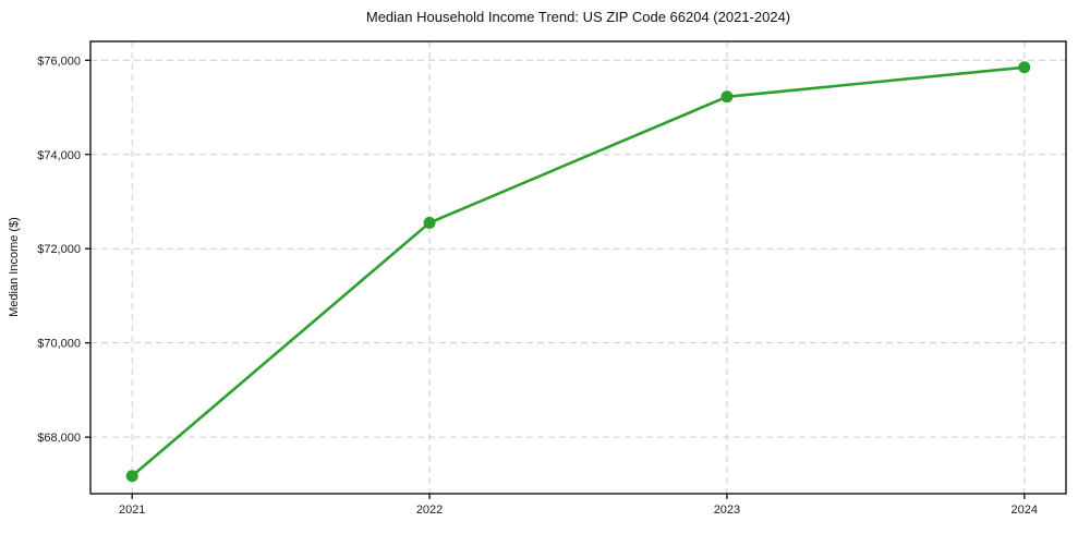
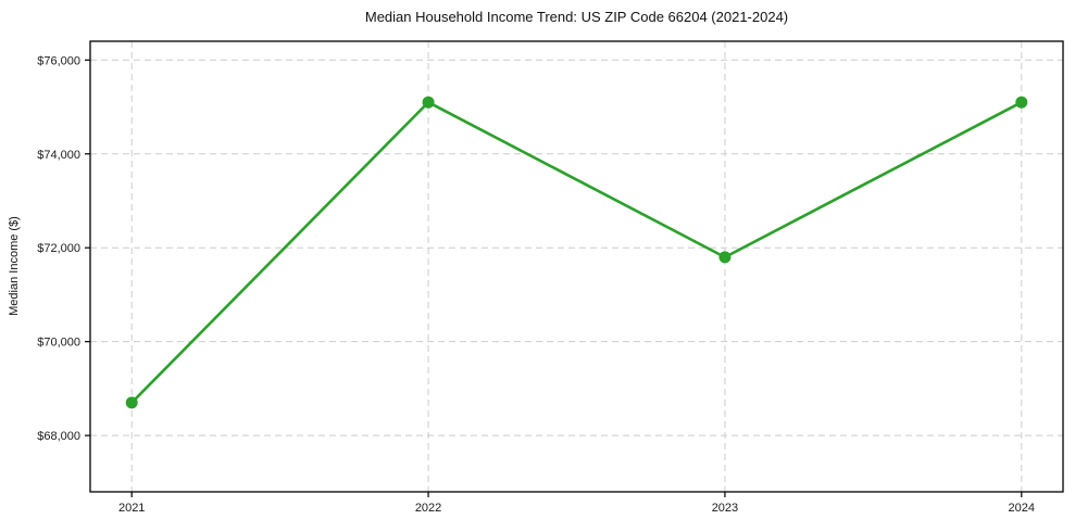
2021: $67200 -> $68700
2022: $72600 -> $75100
2023: $75200 -> $71800
2024: $75800 -> $75100
